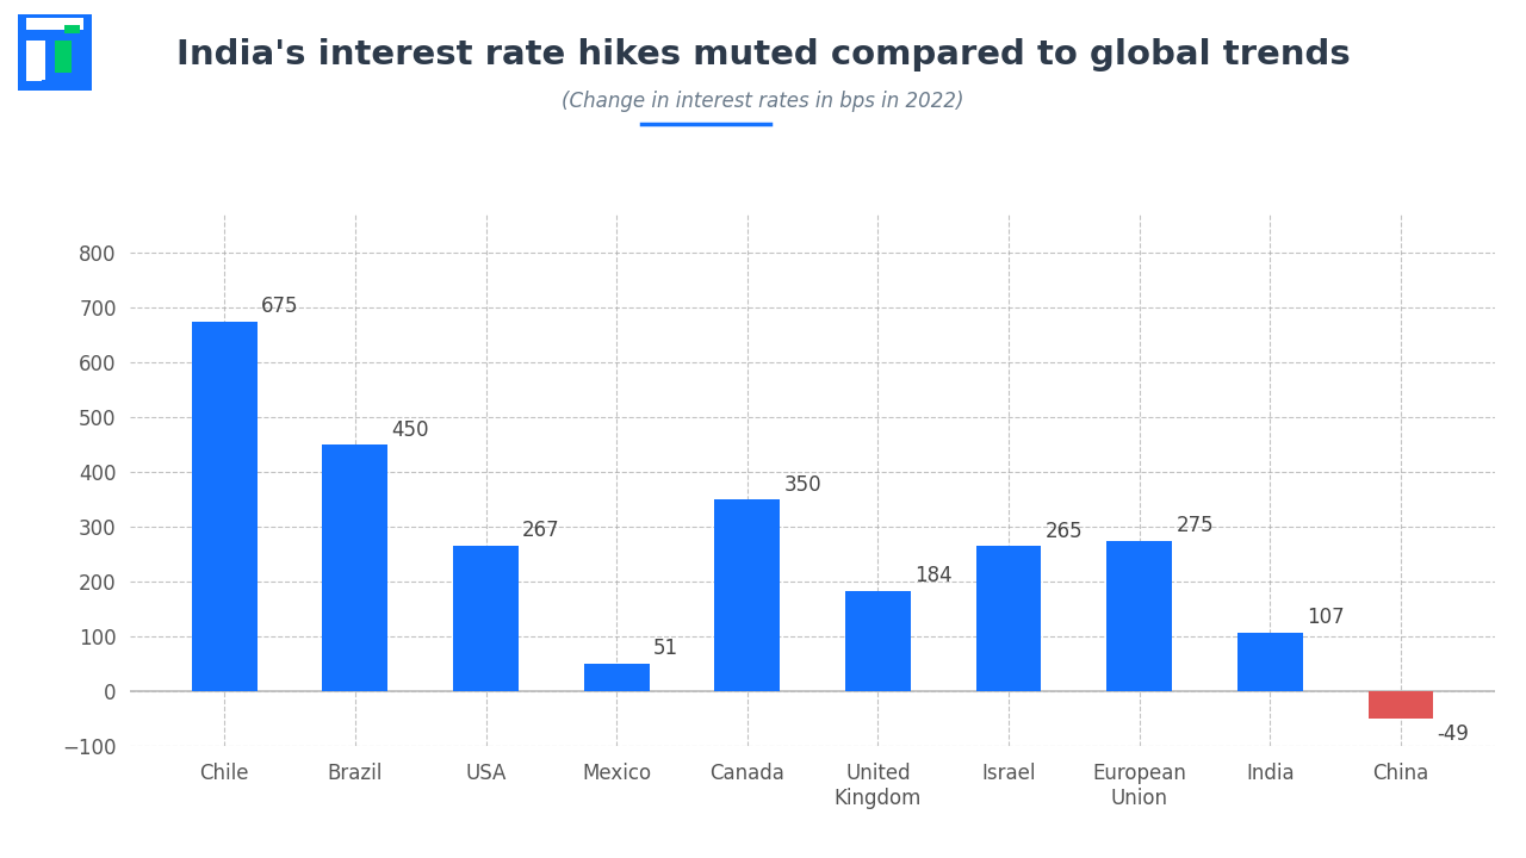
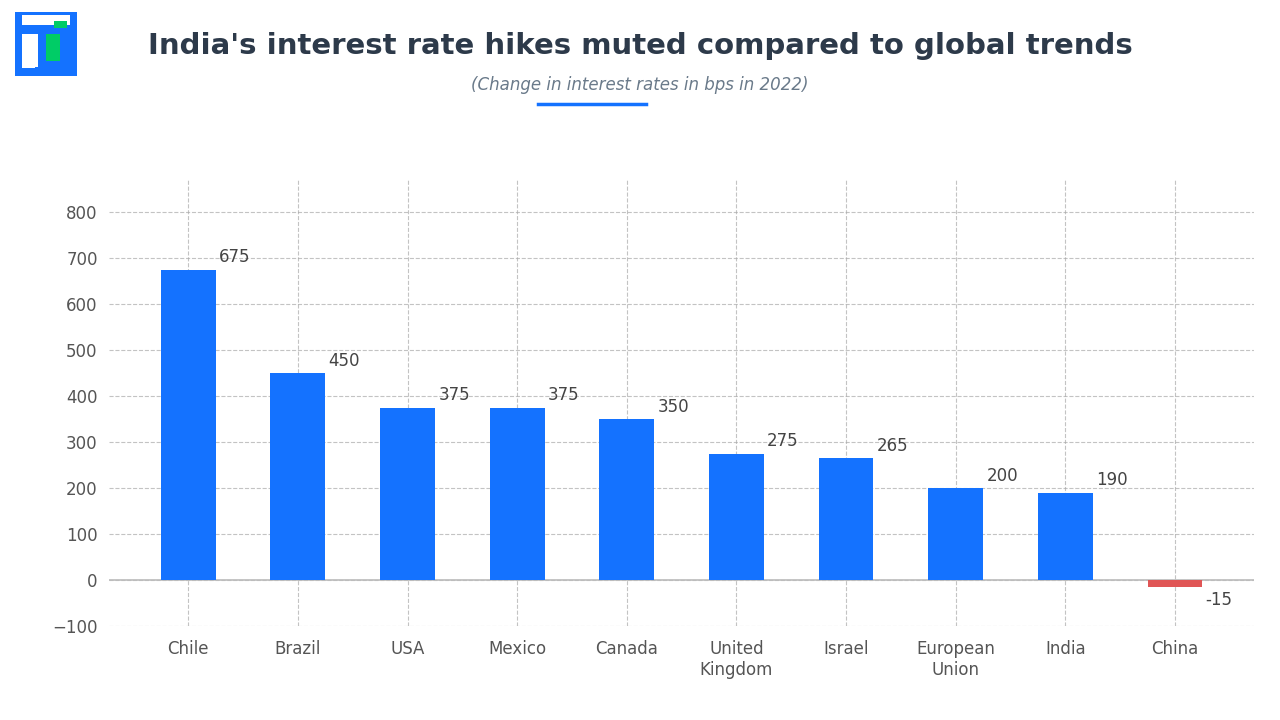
USA: 267 -> 375
Mexico: 51 -> 375
United Kingdom: 184 -> 275
European Union: 275 -> 200
India: 107 -> 190
China: -49 -> -15
